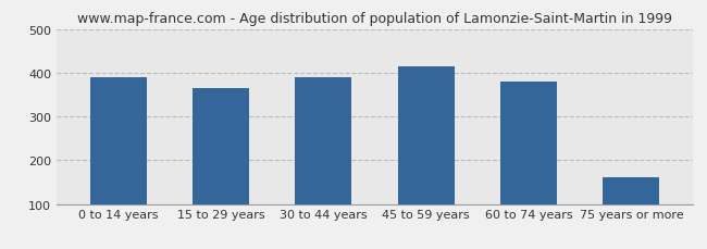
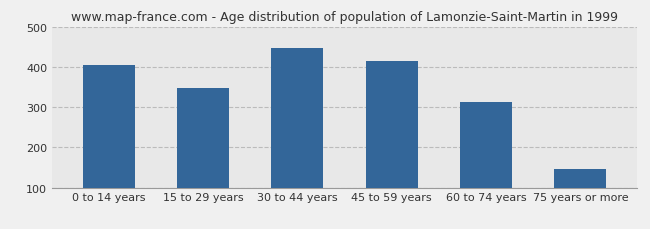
0 to 14 years: 390 -> 405
15 to 29 years: 365 -> 348
30 to 44 years: 390 -> 447
60 to 74 years: 380 -> 312
75 years or more: 160 -> 147
